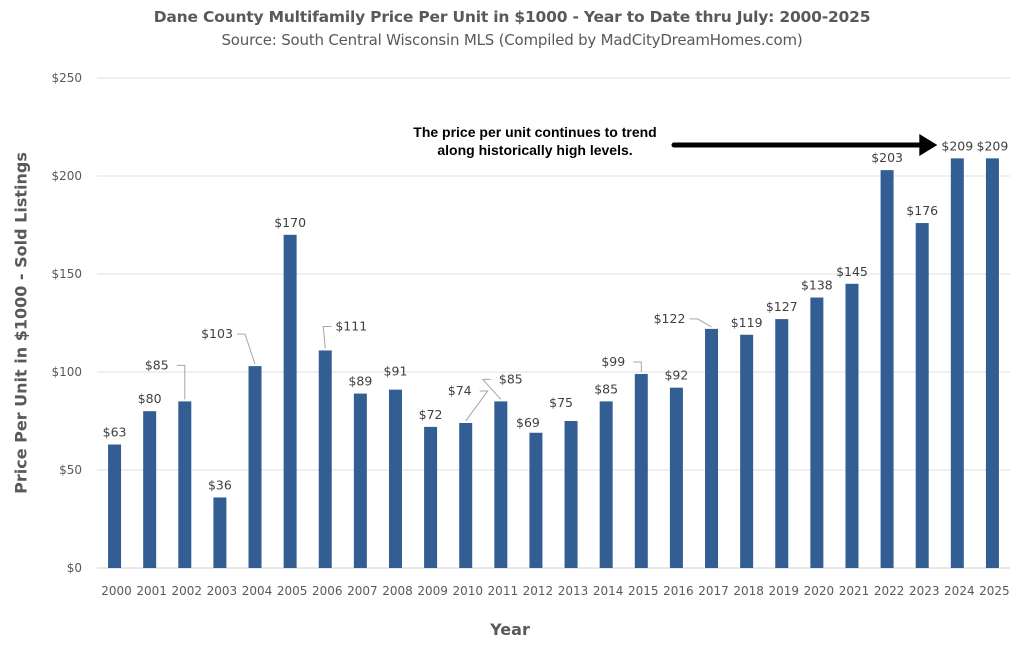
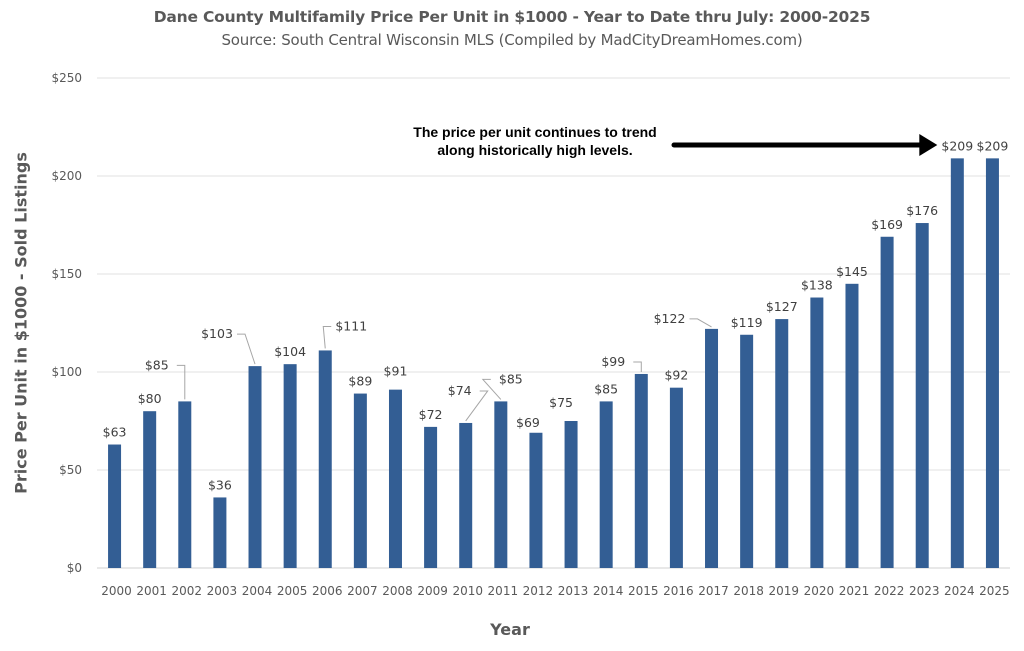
2005: $170 -> $104
2022: $203 -> $169
